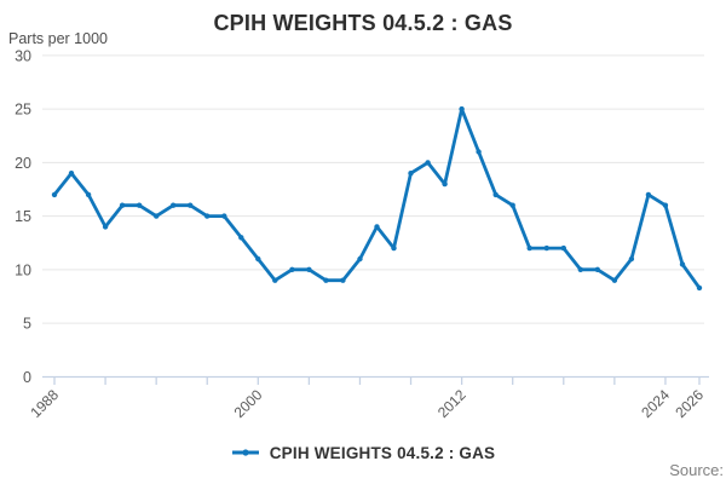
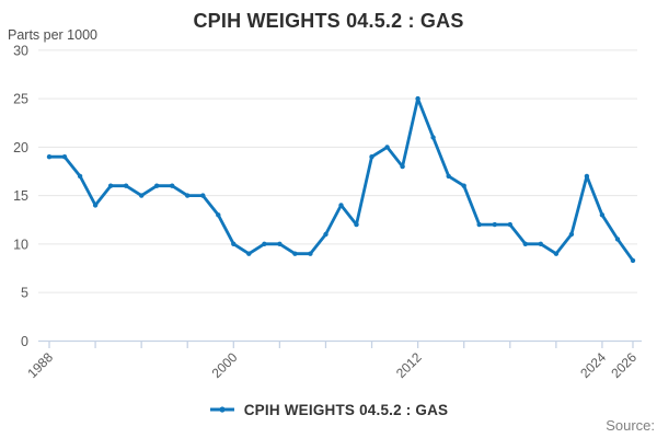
1988: 17 -> 19
2000: 11 -> 10
2024: 16 -> 13
